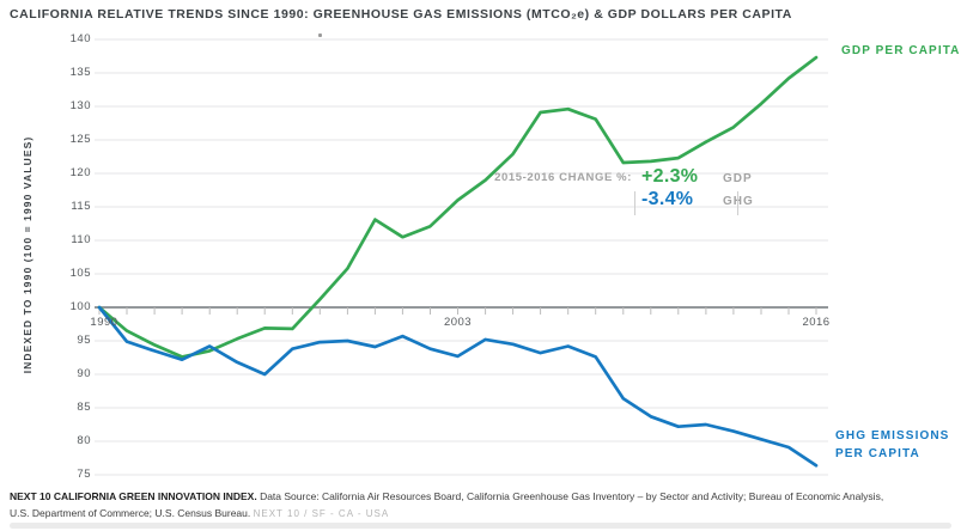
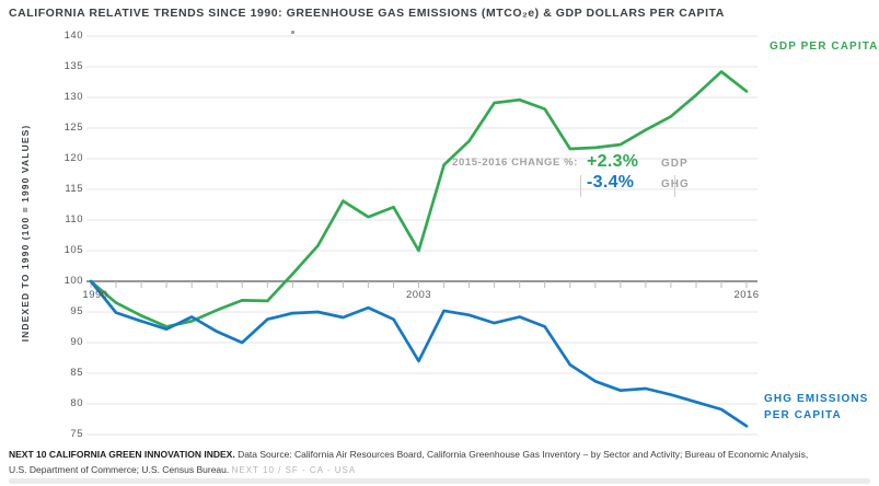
GDP PER CAPITA/2003: 116 -> 105
GHG EMISSIONS PER CAPITA/2003: 93 -> 87
GDP PER CAPITA/2016: 137 -> 131
